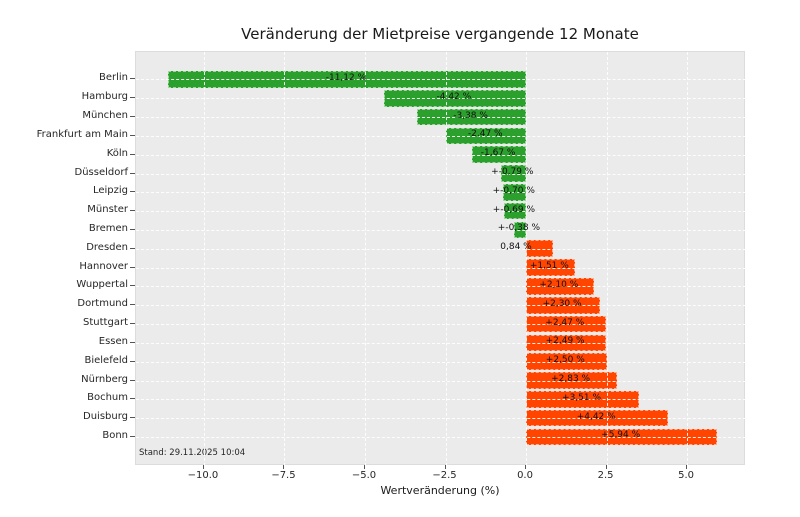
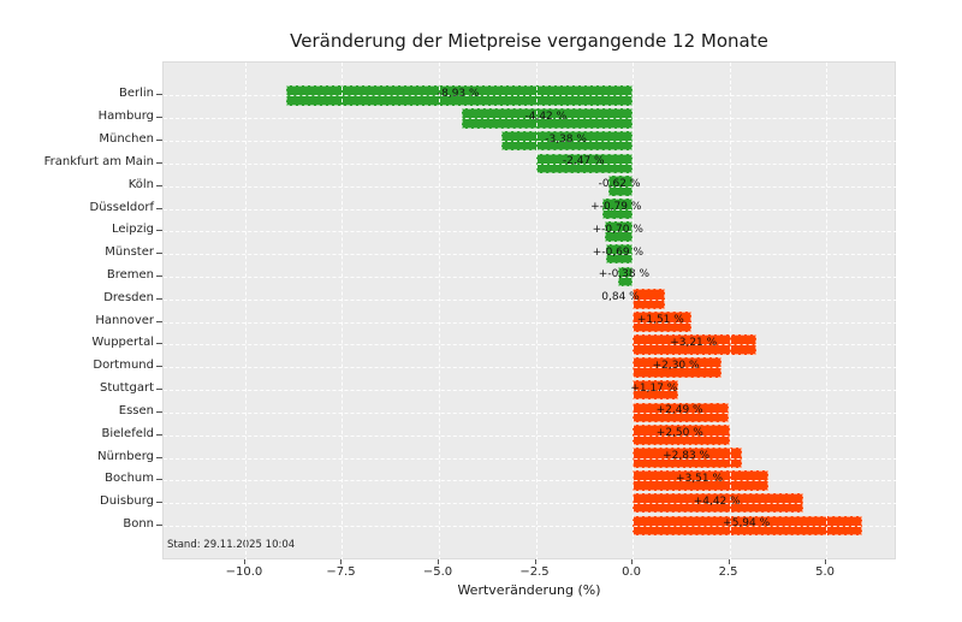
Berlin: -11,12 -> -8,93
Köln: -1,67 -> -0,62
Wuppertal: +2,10 -> +3,21
Stuttgart: +2,47 -> +1,17
